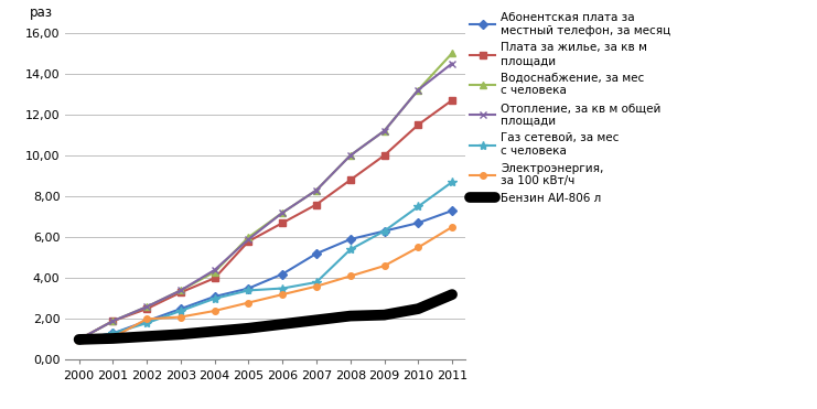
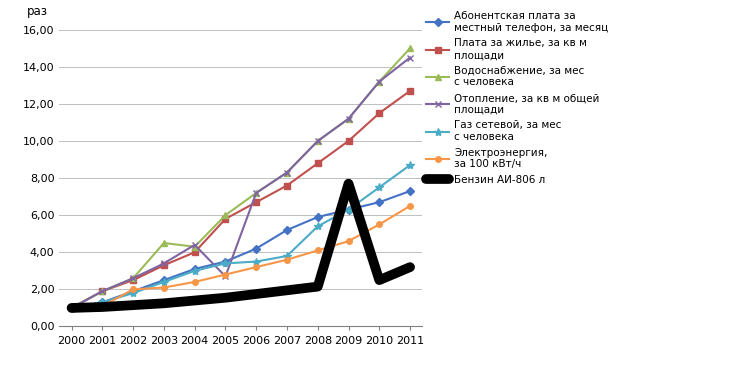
Водоснабжение, за мес с человека/2003: 3,4 -> 4,5
Отопление, за кв м общей площади/2005: 5,9 -> 2,7
Бензин АИ-806 л/2009: 2,2 -> 7,7
